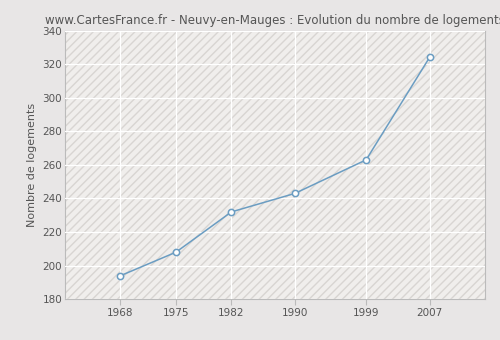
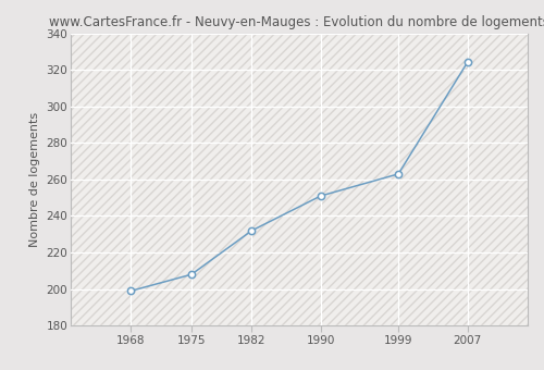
1968: 194 -> 199
1990: 243 -> 251
